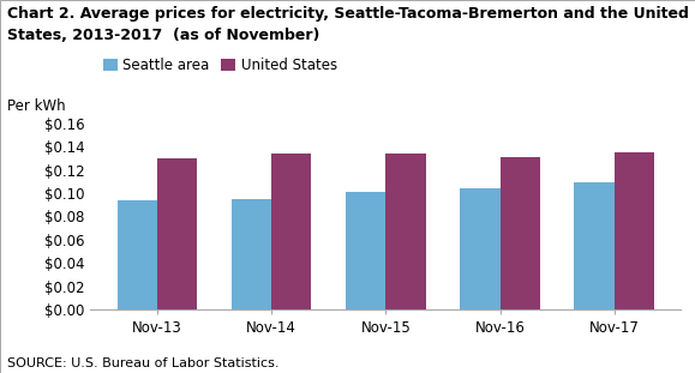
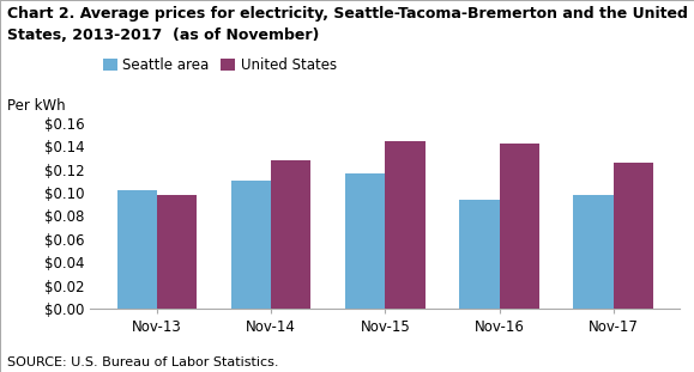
Seattle area/Nov-13: $0.094 -> $0.102
United States/Nov-13: $0.130 -> $0.098
Seattle area/Nov-14: $0.095 -> $0.110
United States/Nov-14: $0.134 -> $0.128
Seattle area/Nov-15: $0.101 -> $0.116
United States/Nov-15: $0.134 -> $0.144
Seattle area/Nov-16: $0.104 -> $0.094
United States/Nov-16: $0.131 -> $0.142
Seattle area/Nov-17: $0.109 -> $0.098
United States/Nov-17: $0.135 -> $0.126
